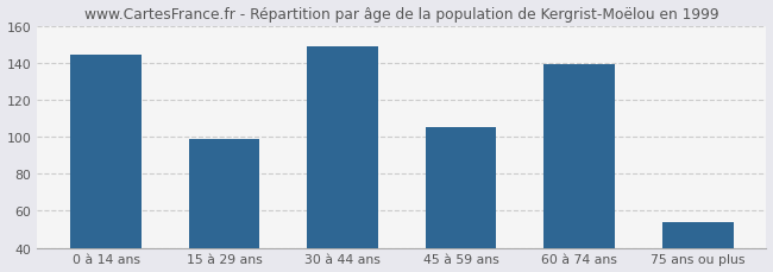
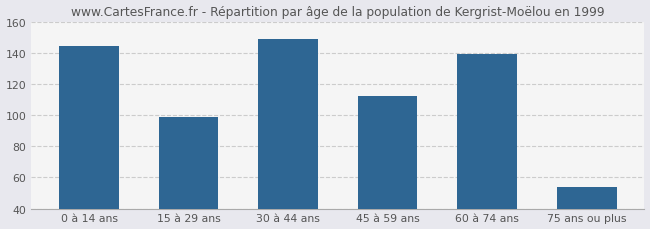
45 à 59 ans: 105 -> 112
